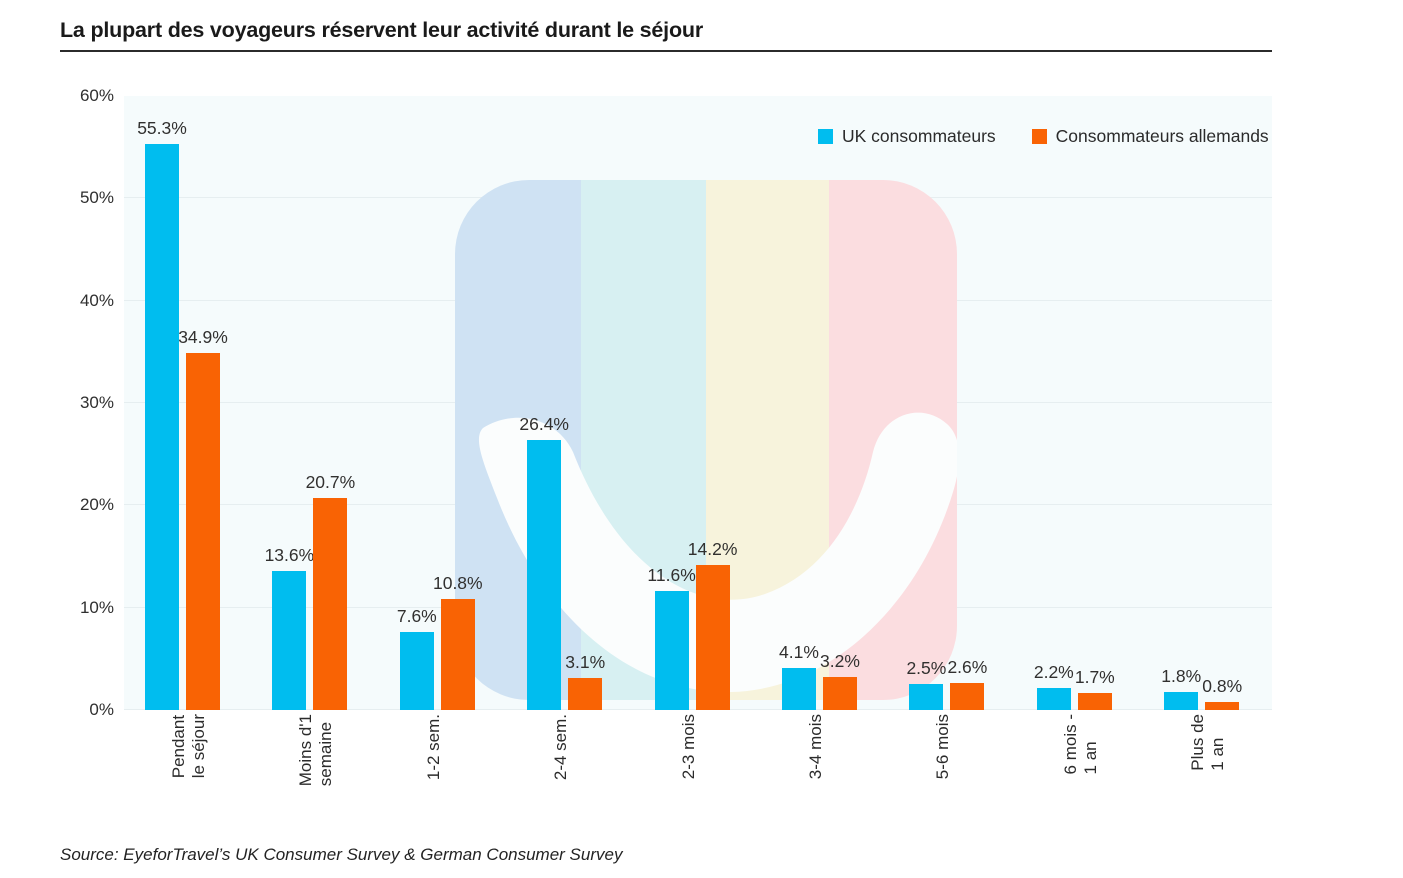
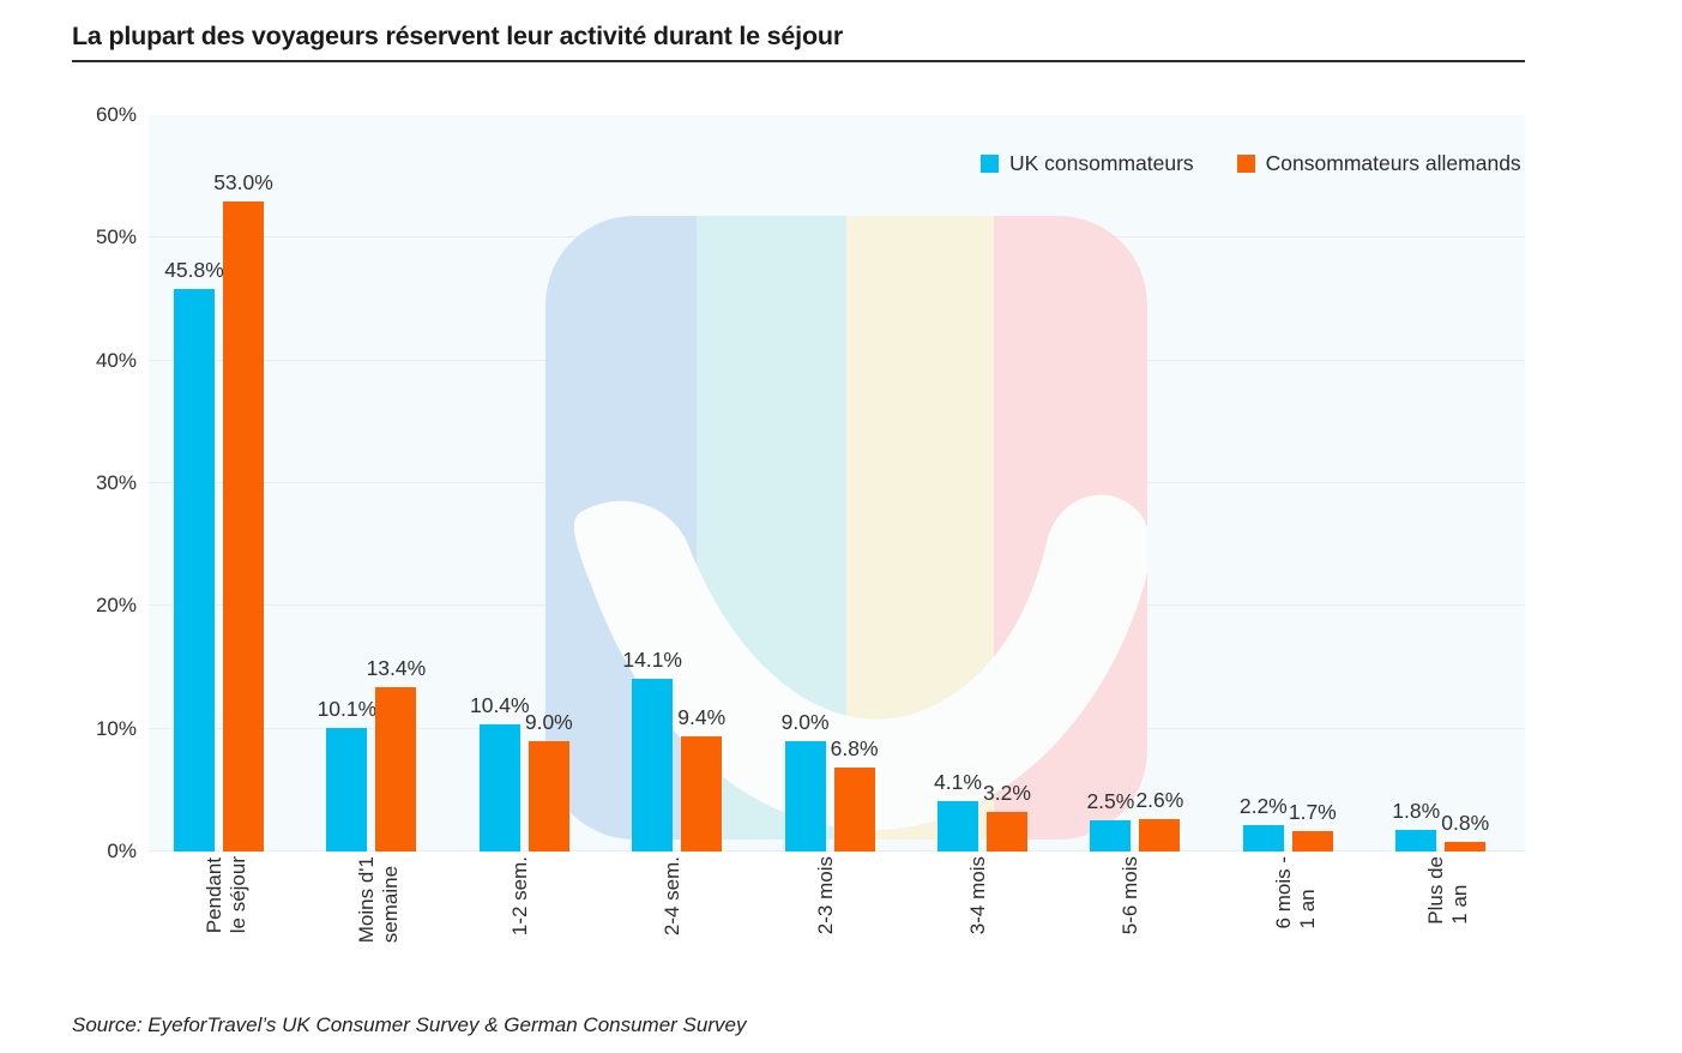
UK consommateurs/Pendant le séjour: 55.3% -> 45.8%
Consommateurs allemands/Pendant le séjour: 34.9% -> 53.0%
UK consommateurs/Moins d'1 semaine: 13.6% -> 10.1%
Consommateurs allemands/Moins d'1 semaine: 20.7% -> 13.4%
UK consommateurs/1-2 sem.: 7.6% -> 10.4%
Consommateurs allemands/1-2 sem.: 10.8% -> 9.0%
UK consommateurs/2-4 sem.: 26.4% -> 14.1%
Consommateurs allemands/2-4 sem.: 3.1% -> 9.4%
UK consommateurs/2-3 mois: 11.6% -> 9.0%
Consommateurs allemands/2-3 mois: 14.2% -> 6.8%
